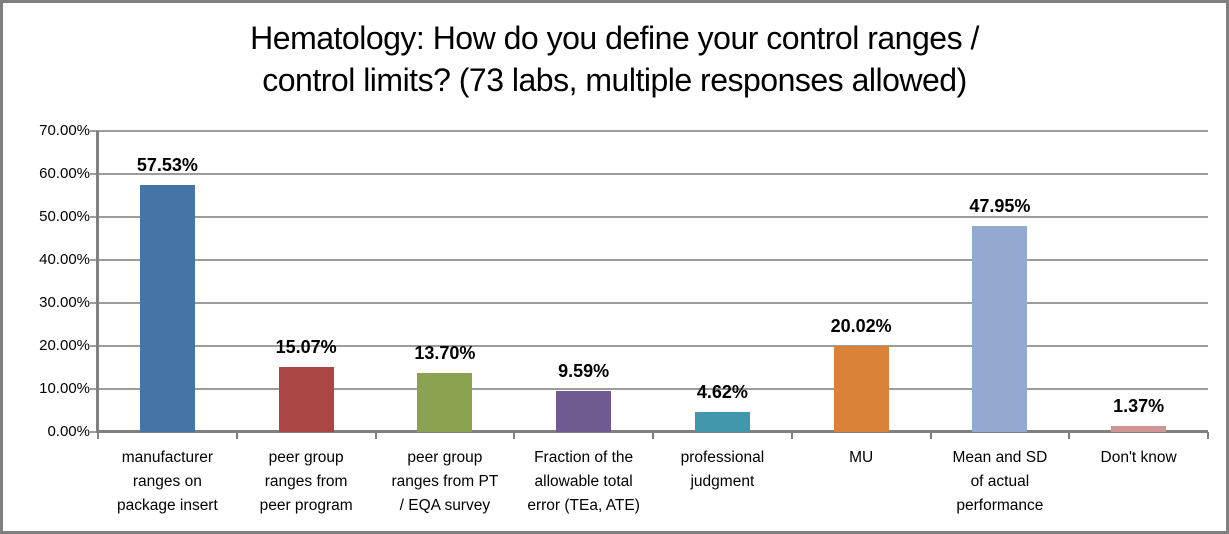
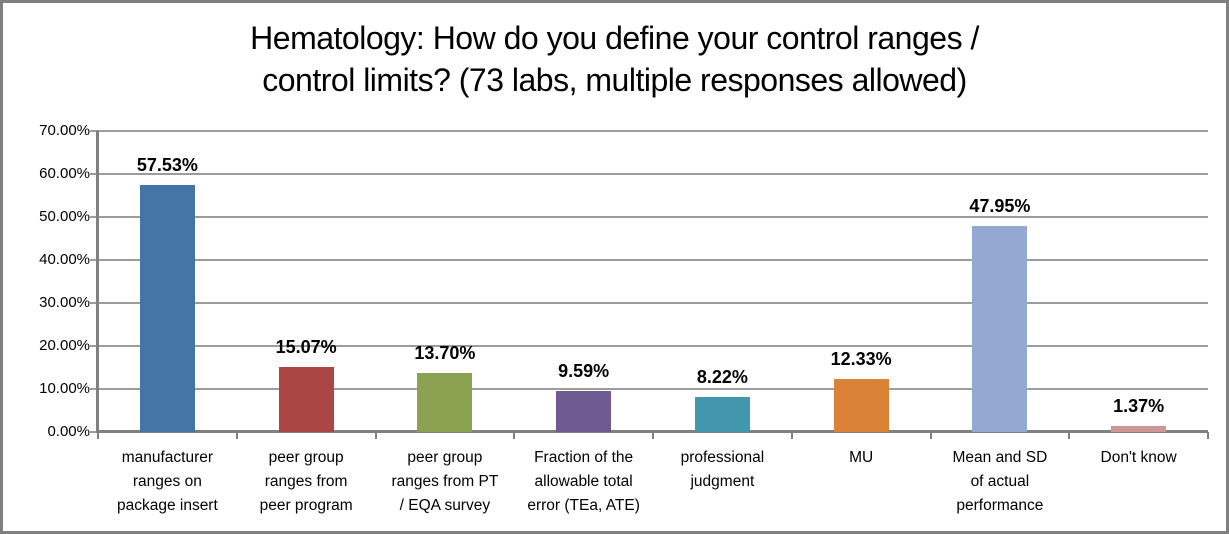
professional judgment: 4.62% -> 8.22%
MU: 20.02% -> 12.33%
